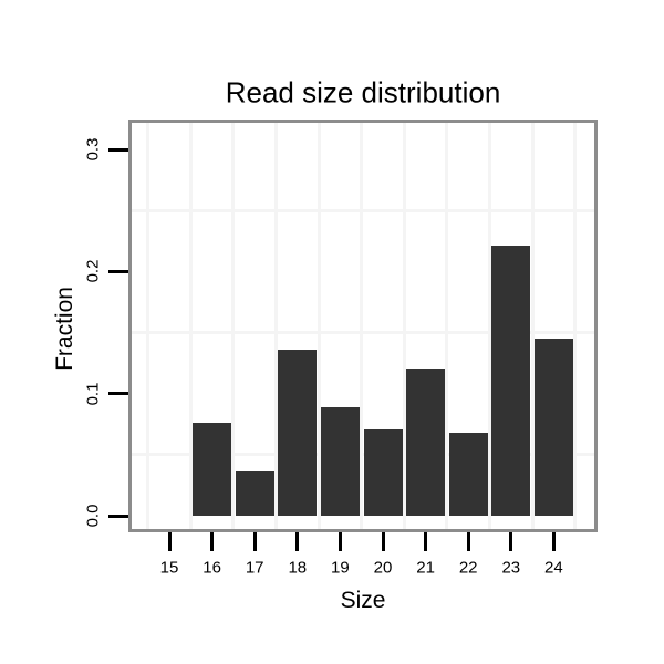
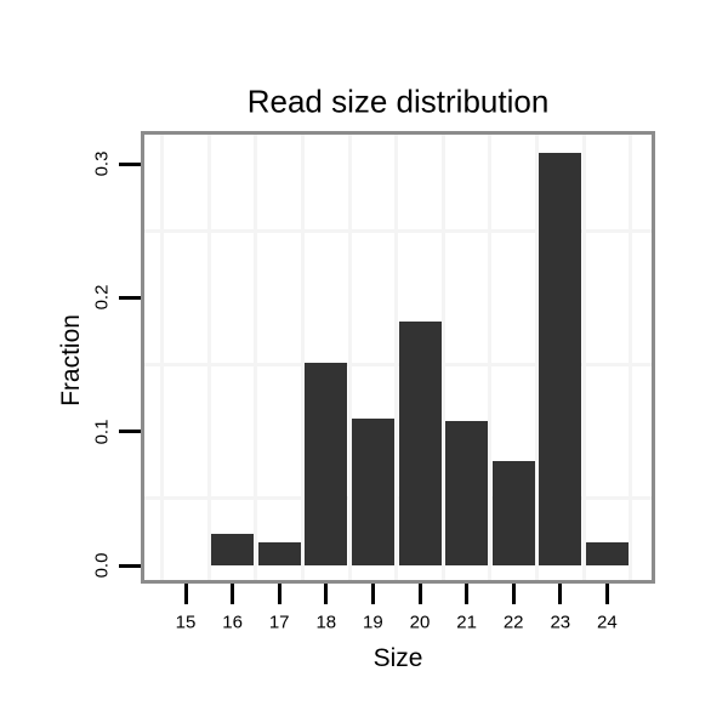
16: 0.076 -> 0.024
17: 0.036 -> 0.017
18: 0.136 -> 0.151
19: 0.089 -> 0.110
20: 0.071 -> 0.182
21: 0.121 -> 0.108
22: 0.068 -> 0.078
23: 0.221 -> 0.308
24: 0.145 -> 0.017
